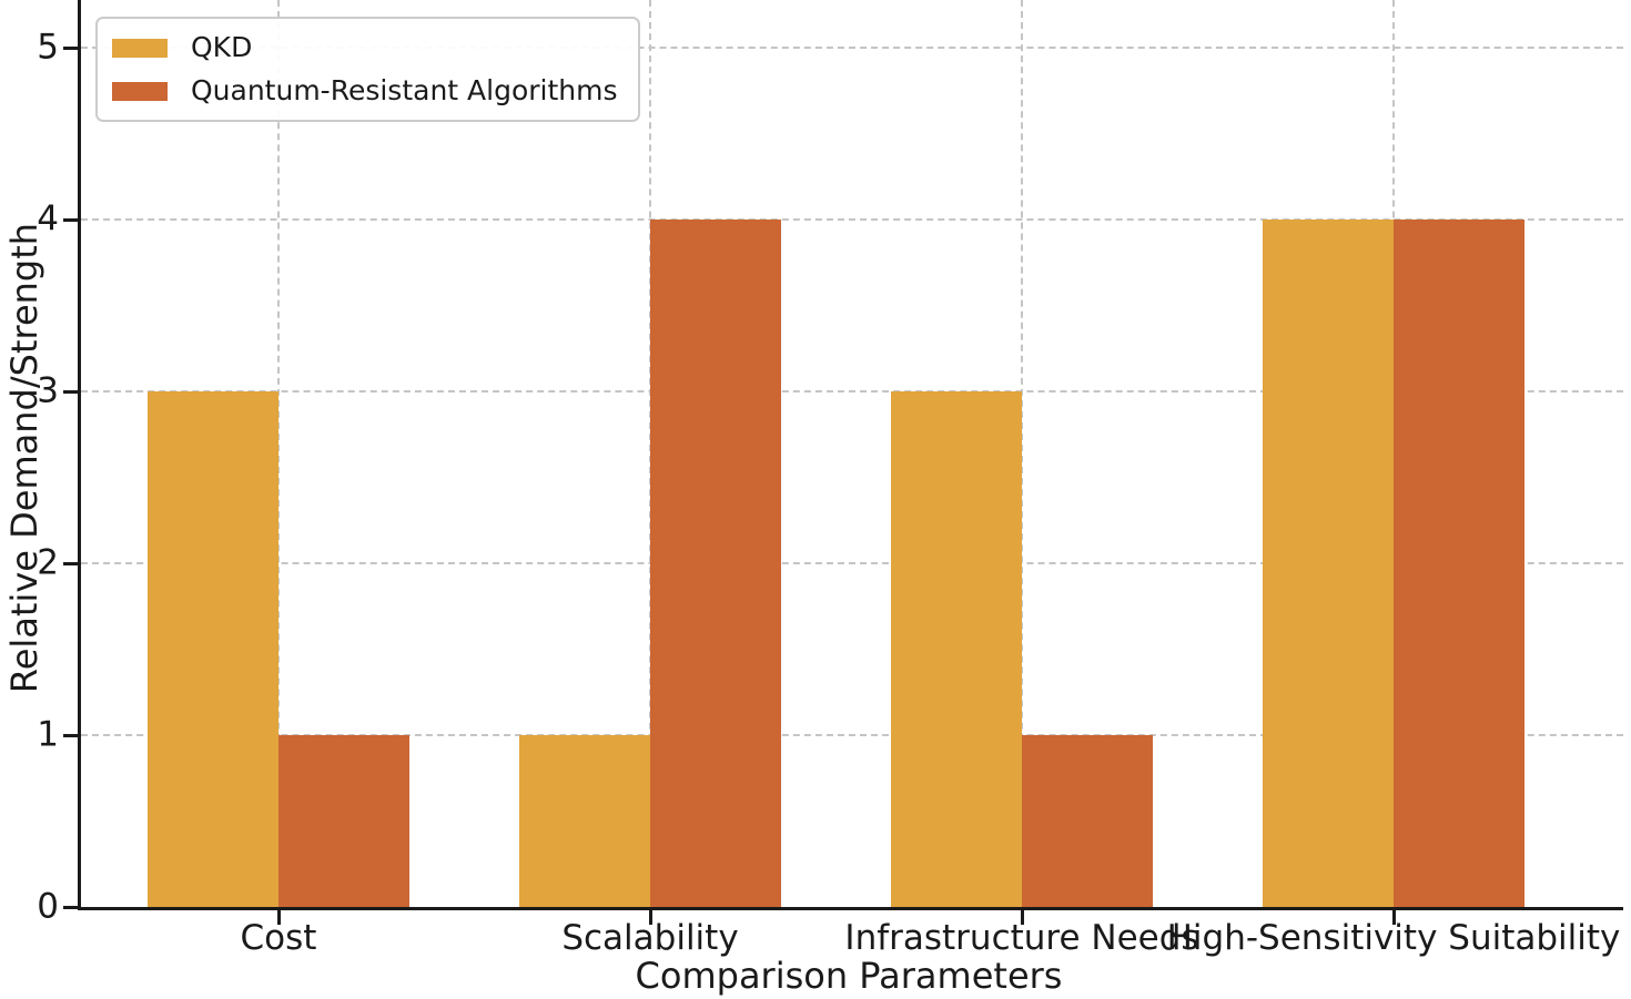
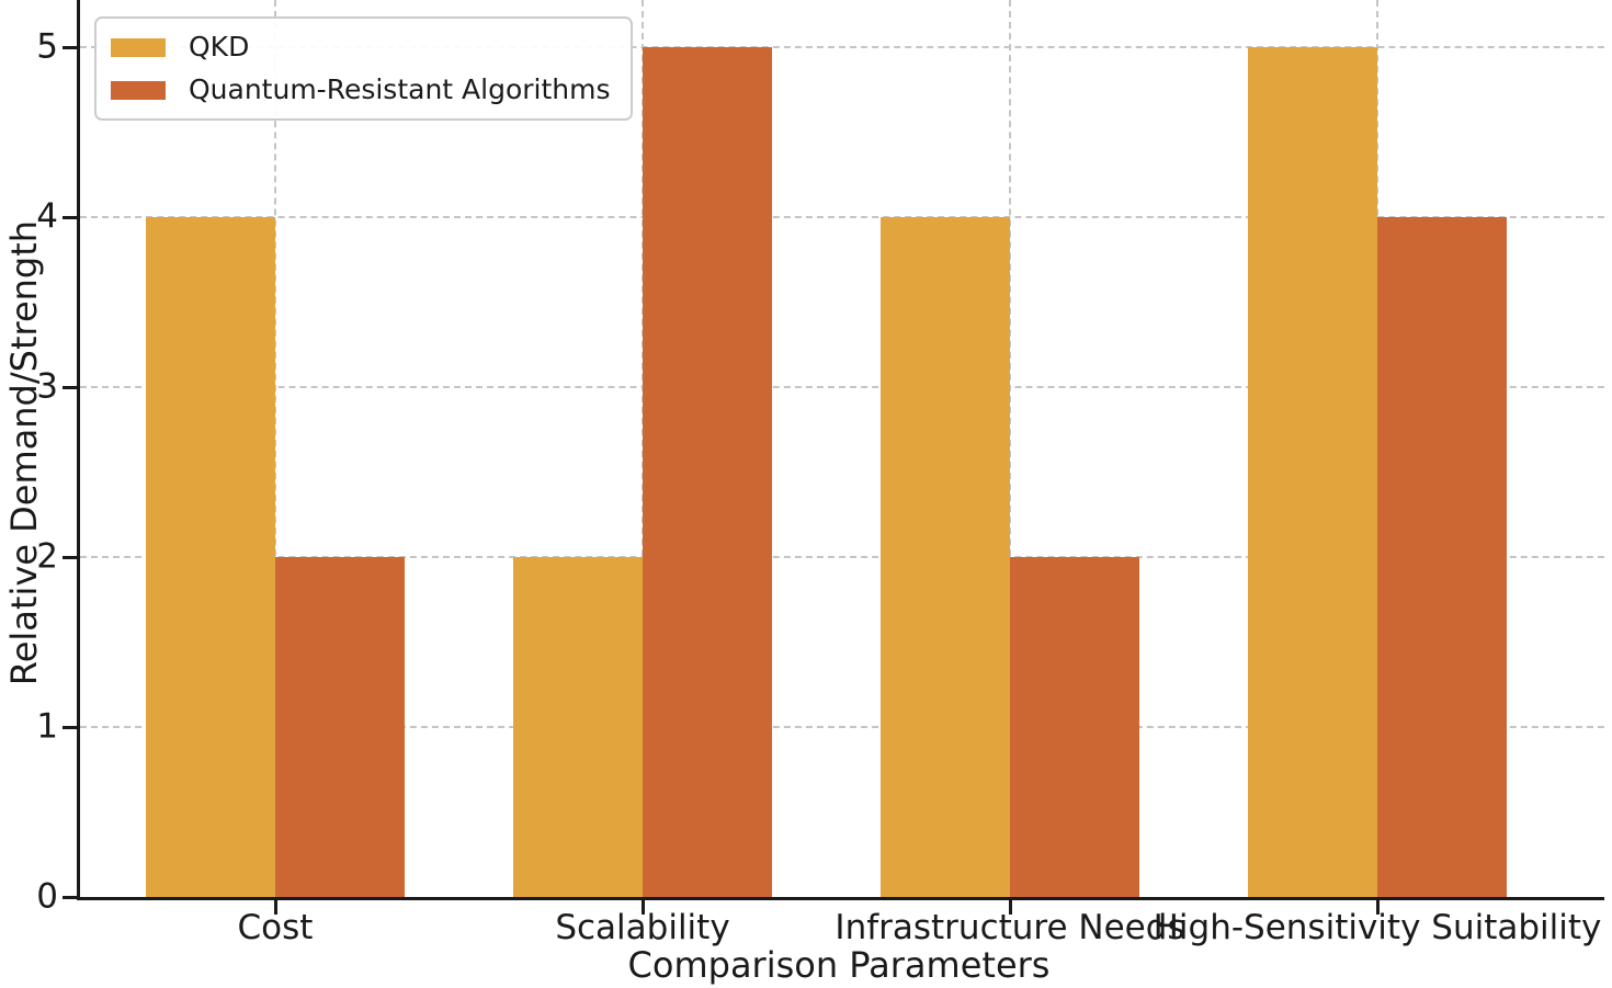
QKD/Cost: 3 -> 4
Quantum-Resistant Algorithms/Cost: 1 -> 2
QKD/Scalability: 1 -> 2
Quantum-Resistant Algorithms/Scalability: 4 -> 5
QKD/Infrastructure Needs: 3 -> 4
Quantum-Resistant Algorithms/Infrastructure Needs: 1 -> 2
QKD/High-Sensitivity Suitability: 4 -> 5
